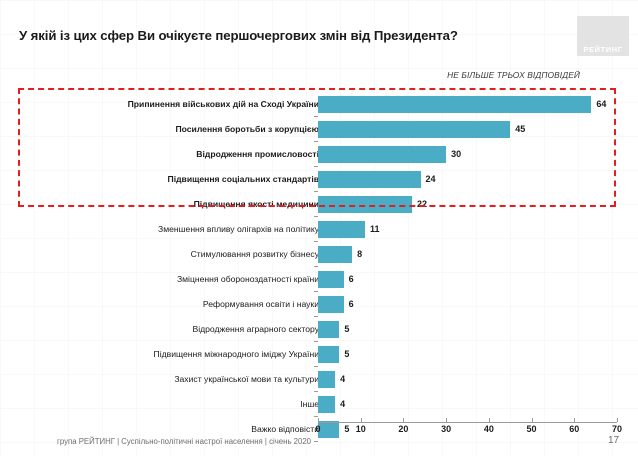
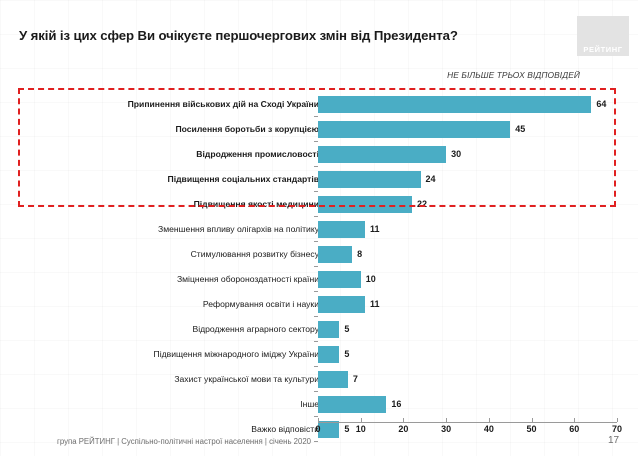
Зміцнення обороноздатності країни: 6 -> 10
Реформування освіти і науки: 6 -> 11
Захист української мови та культури: 4 -> 7
Інше: 4 -> 16
